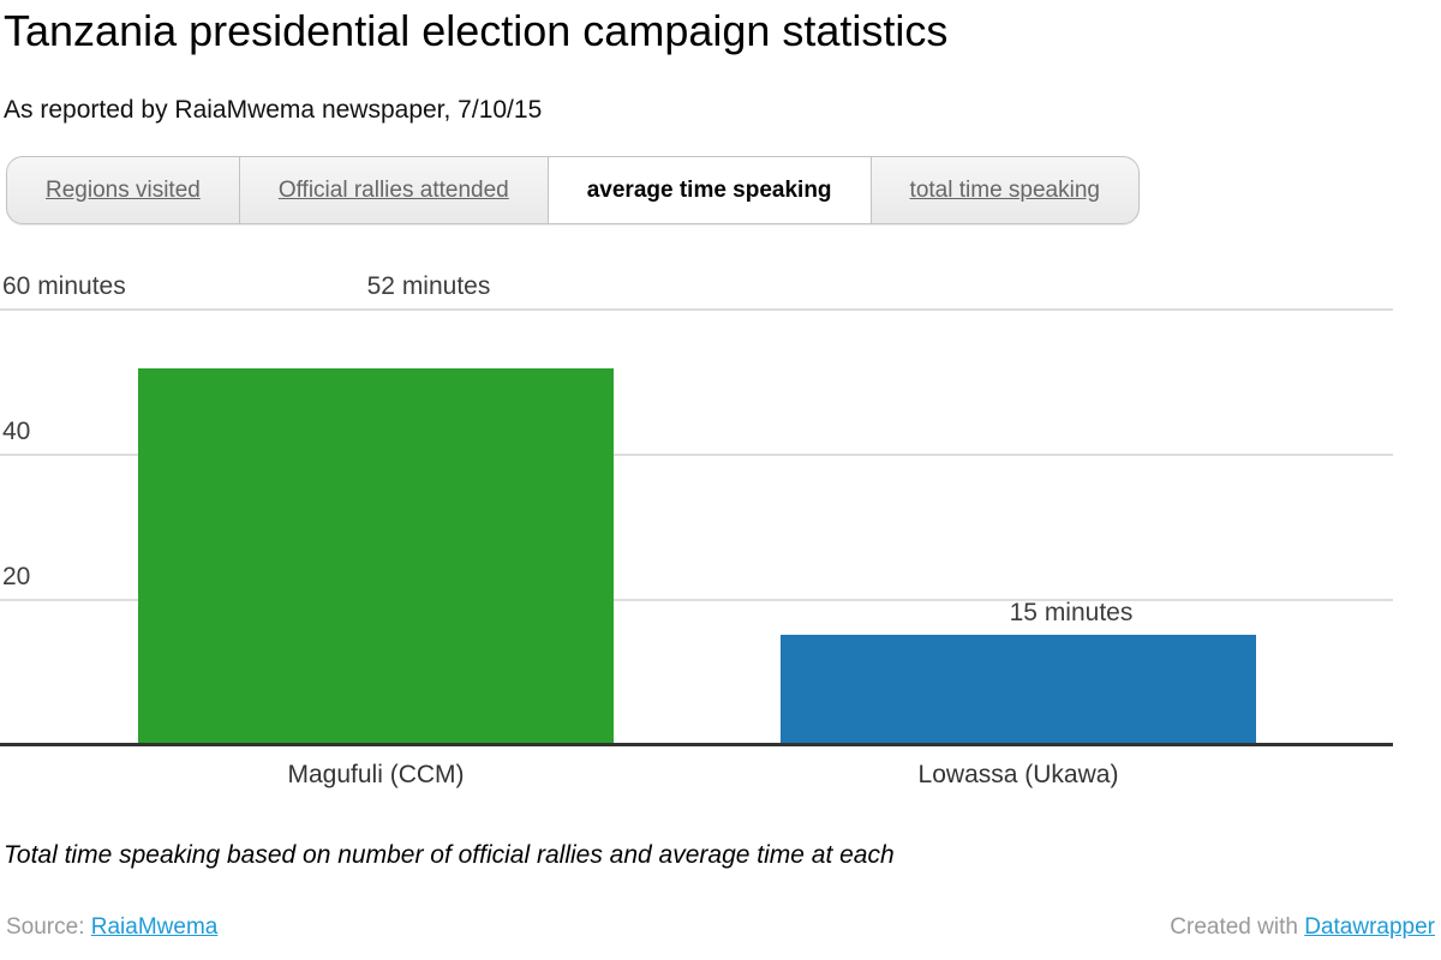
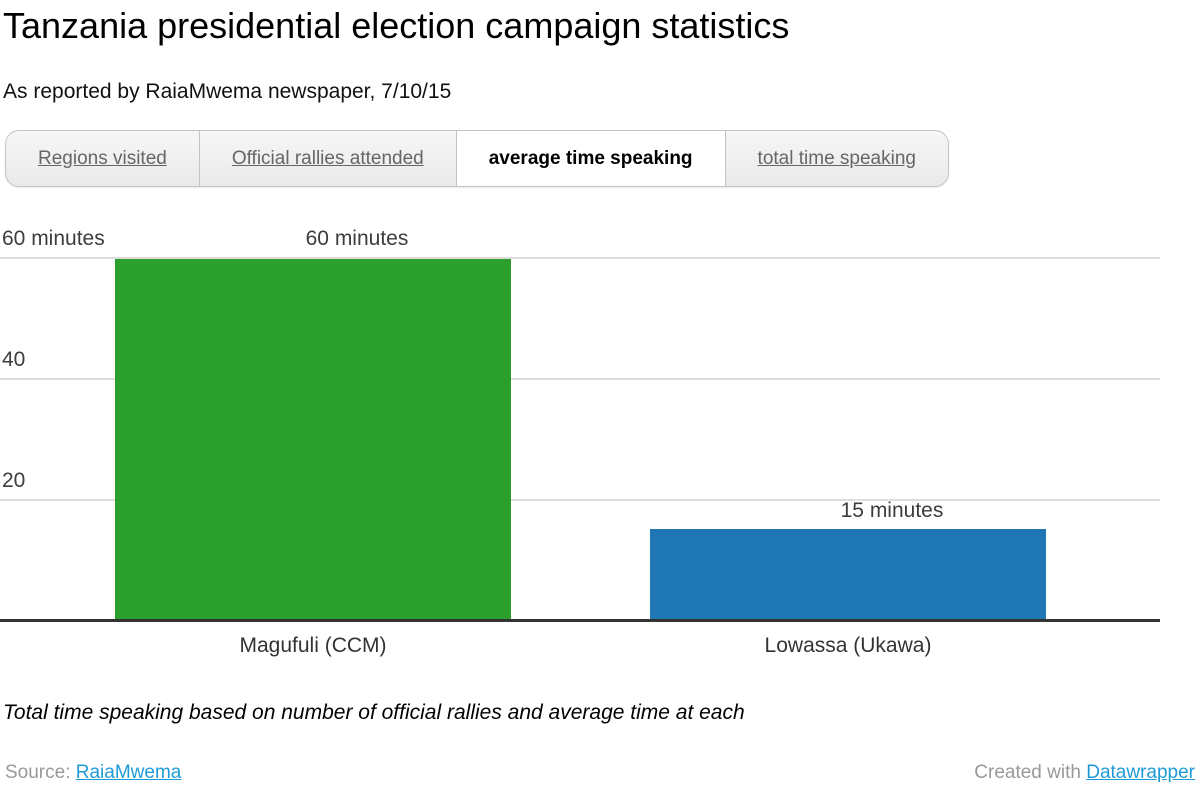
Magufuli (CCM): 52 -> 60
